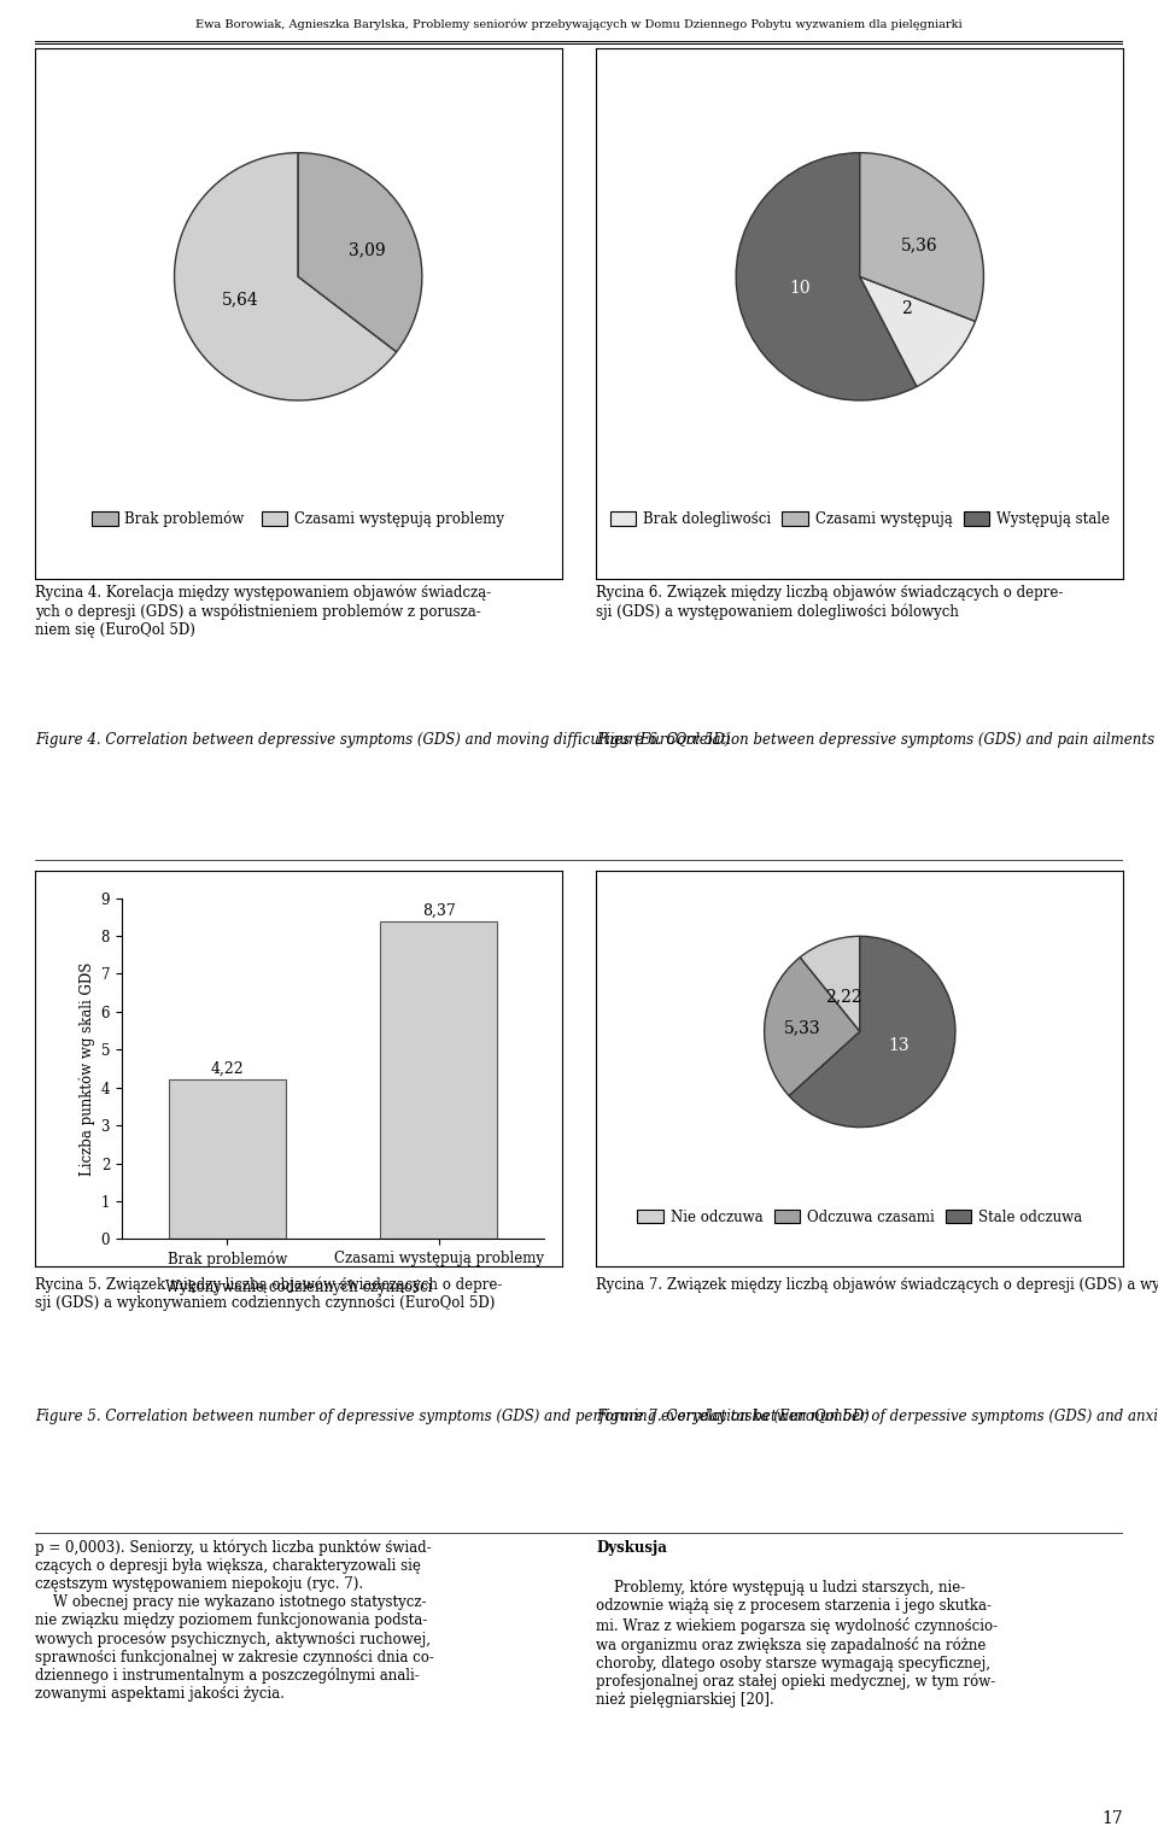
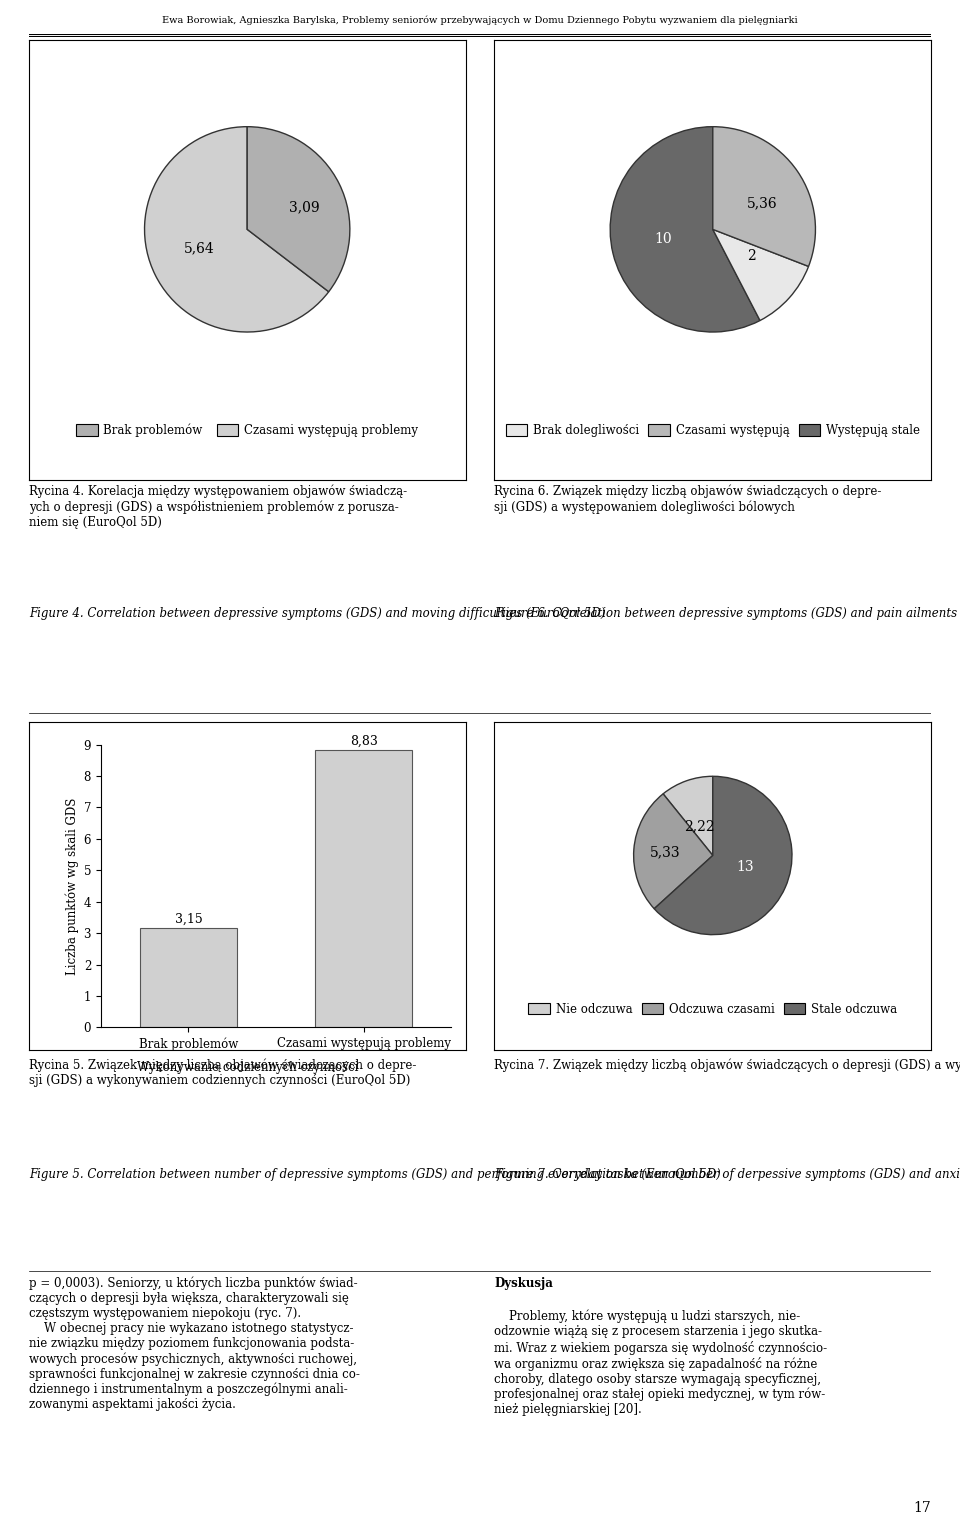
Brak problemów: 4,22 -> 3,15
Czasami występują problemy: 8,37 -> 8,83
